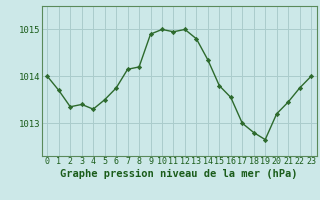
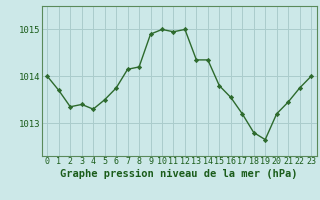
13: 1014.80 -> 1014.35
17: 1013.00 -> 1013.20
